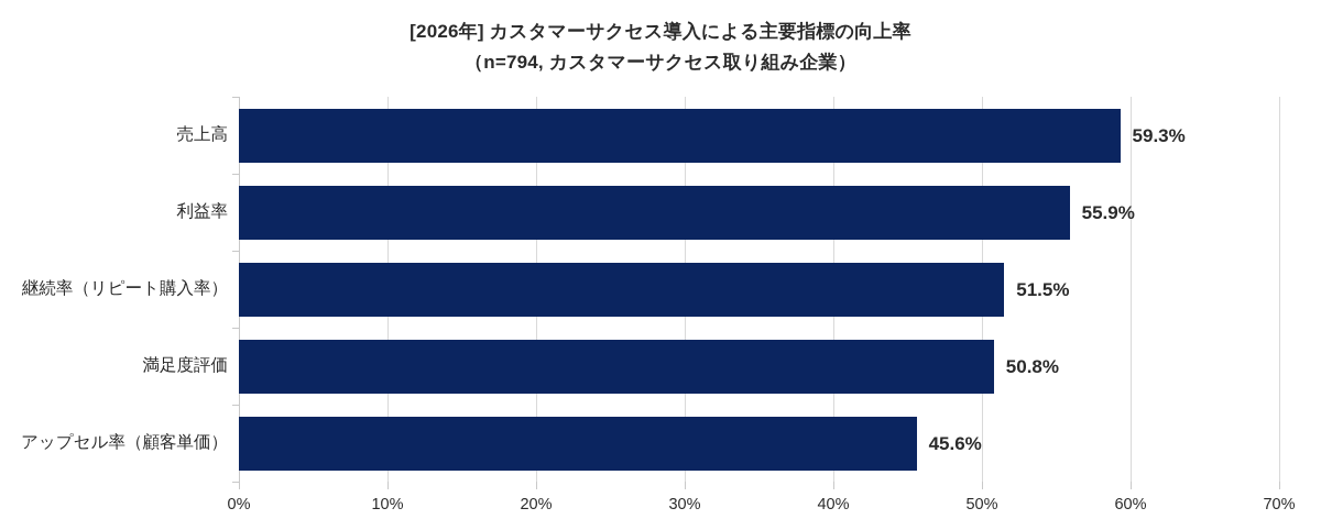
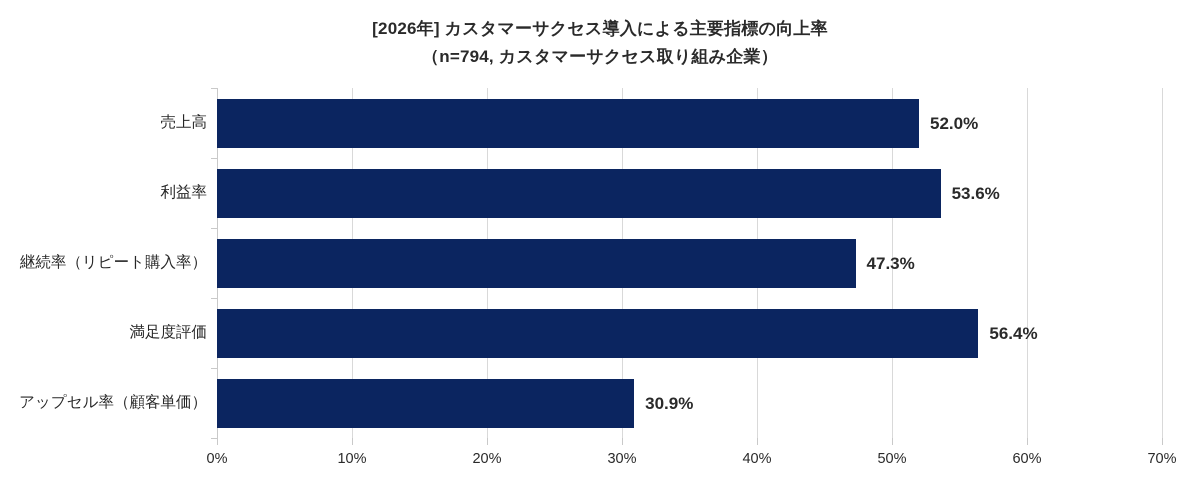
売上高: 59.3% -> 52.0%
利益率: 55.9% -> 53.6%
継続率（リピート購入率）: 51.5% -> 47.3%
満足度評価: 50.8% -> 56.4%
アップセル率（顧客単価）: 45.6% -> 30.9%
